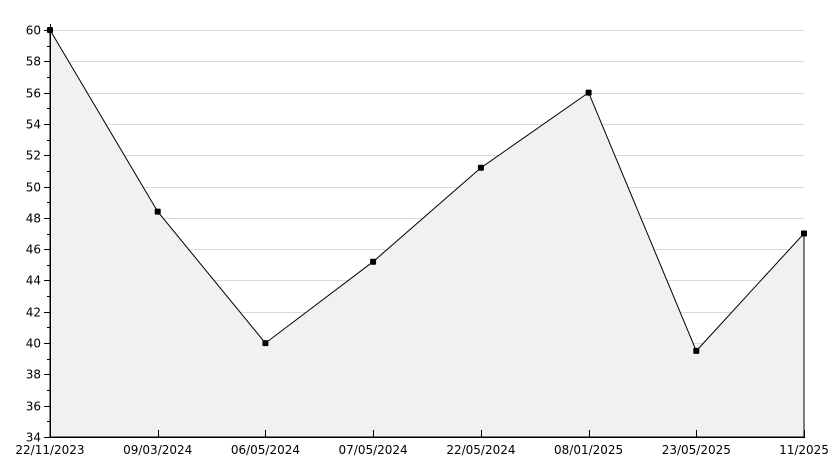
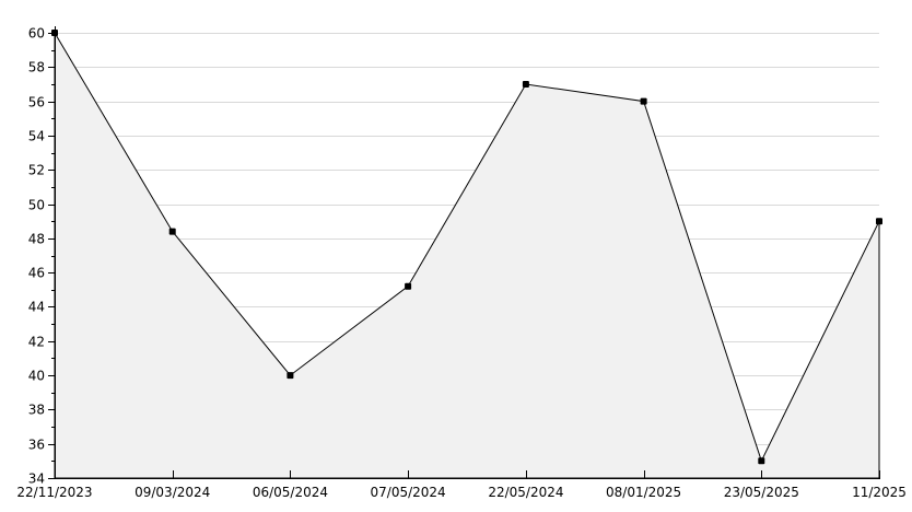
22/05/2024: 51.2 -> 57.0
23/05/2025: 39.5 -> 35.0
11/2025: 47.0 -> 49.0
